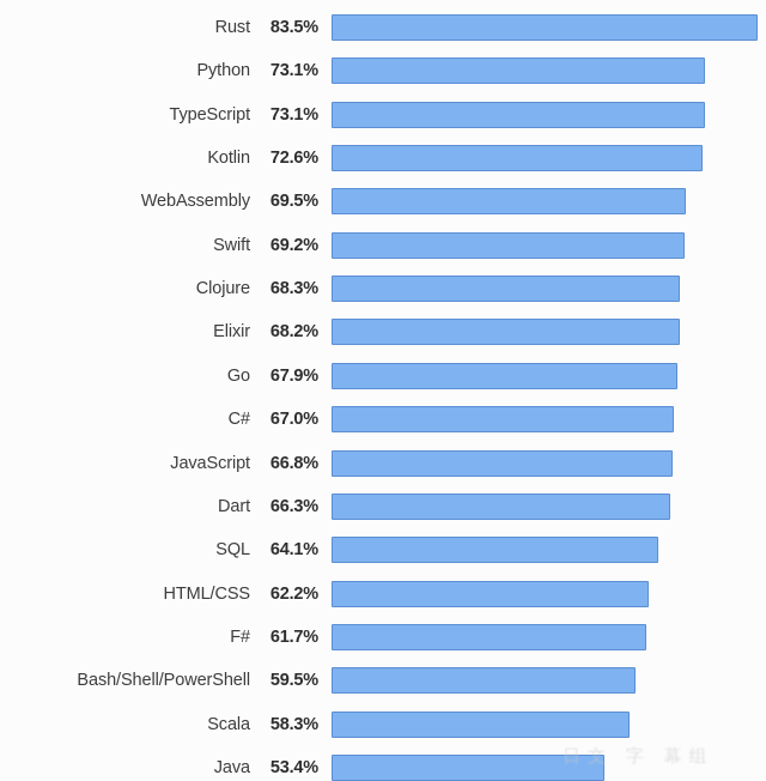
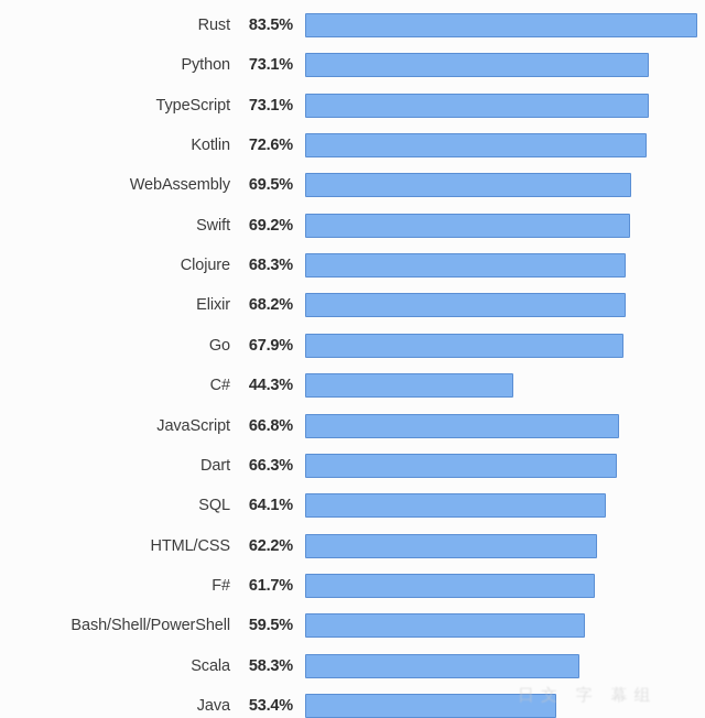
C#: 67.0% -> 44.3%
